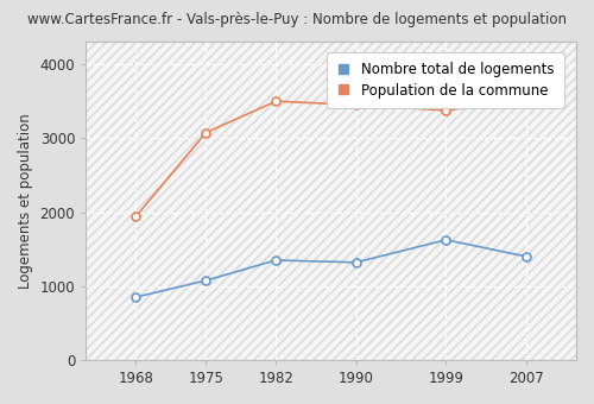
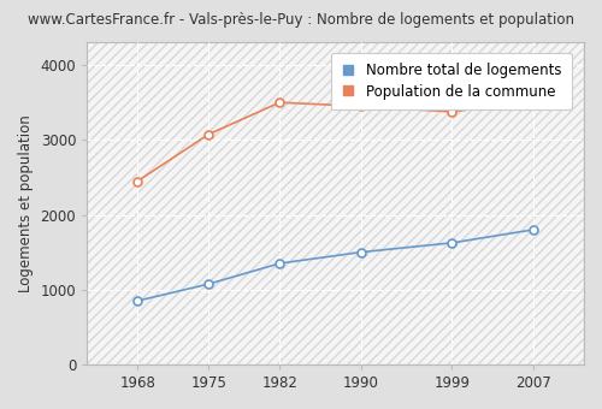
Population de la commune/1968: 1940 -> 2450
Nombre total de logements/1990: 1320 -> 1500
Nombre total de logements/2007: 1400 -> 1800
